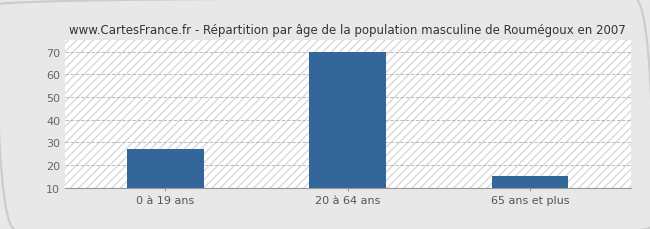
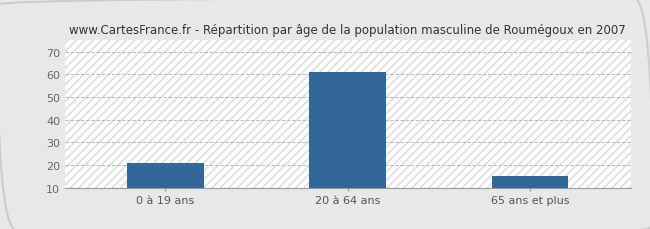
0 à 19 ans: 27 -> 21
20 à 64 ans: 70 -> 61
